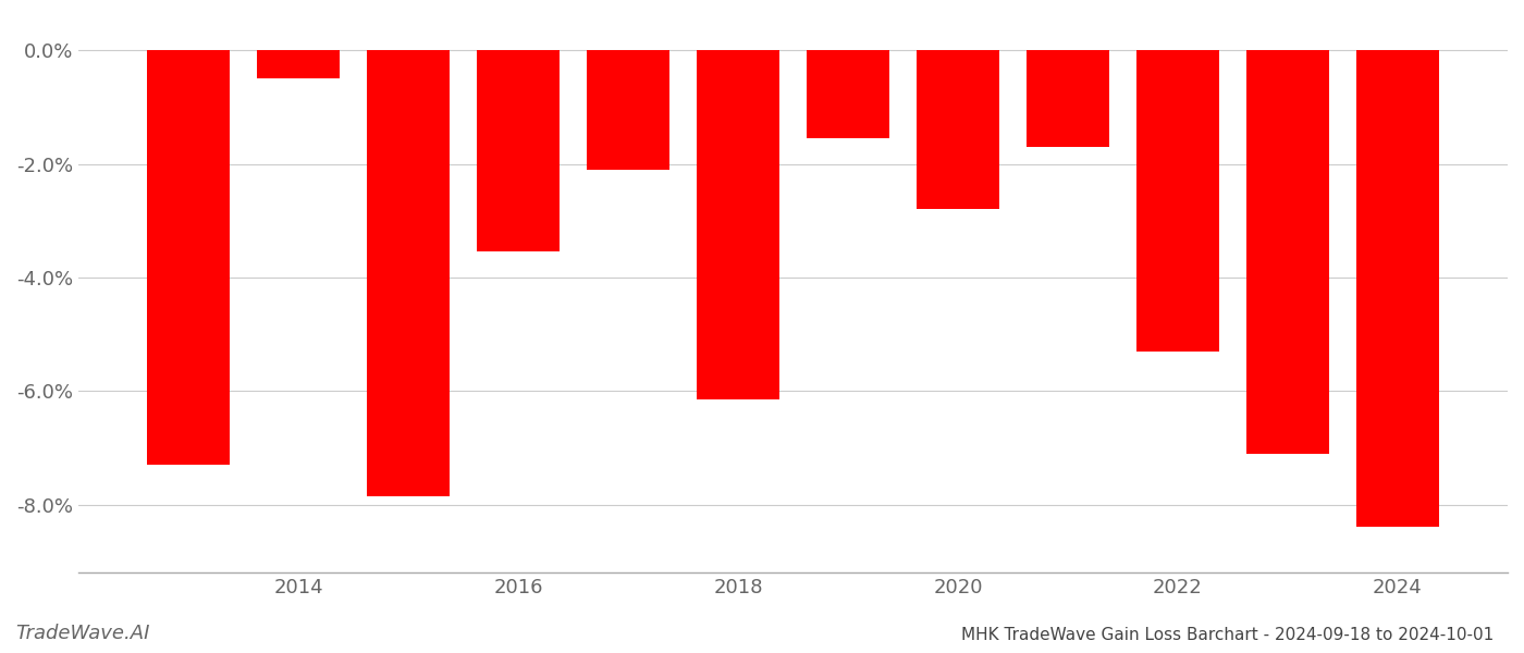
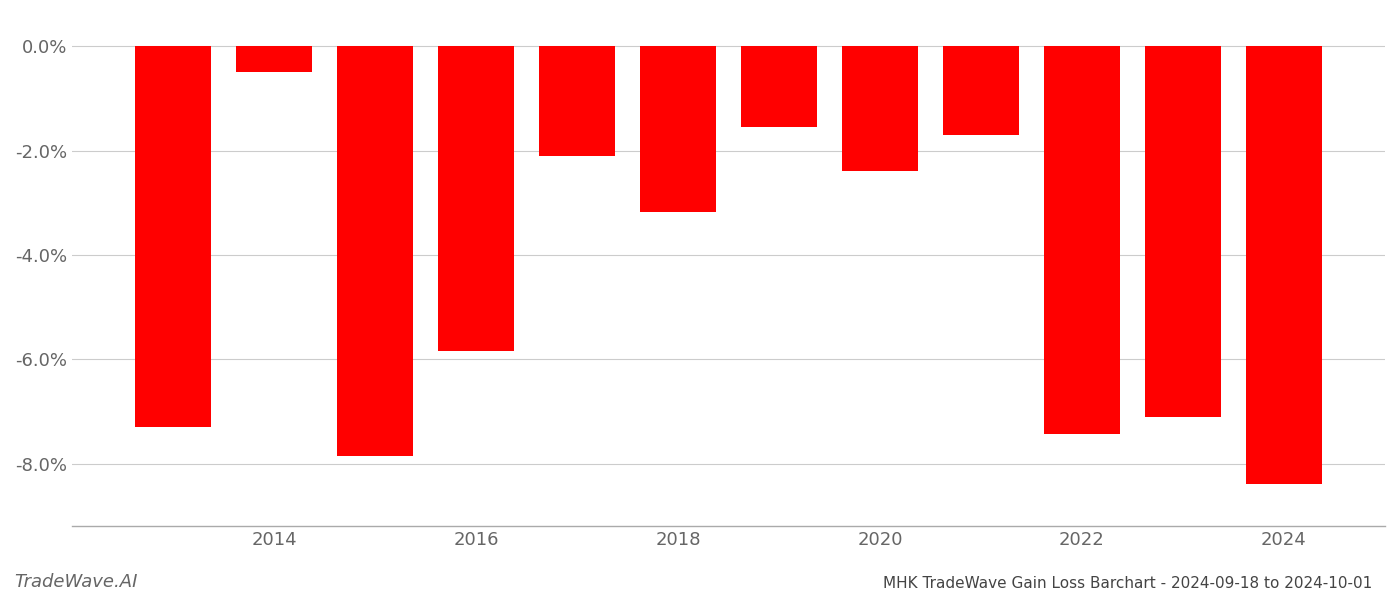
2016: -3.55% -> -5.84%
2018: -6.15% -> -3.18%
2020: -2.80% -> -2.40%
2022: -5.30% -> -7.44%
